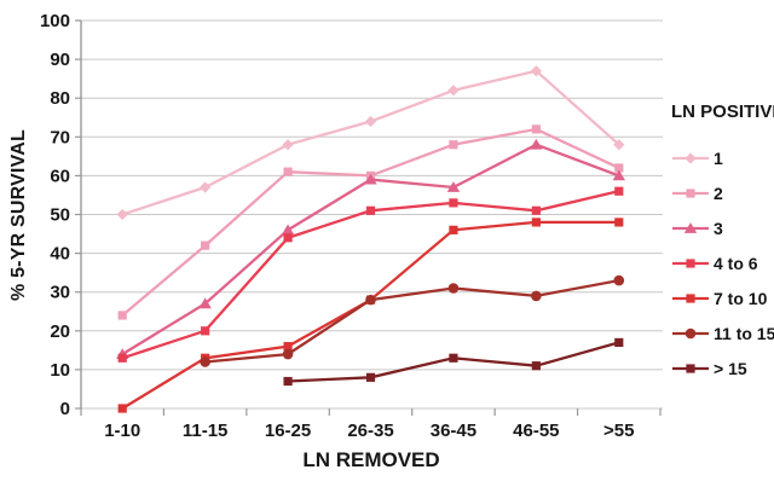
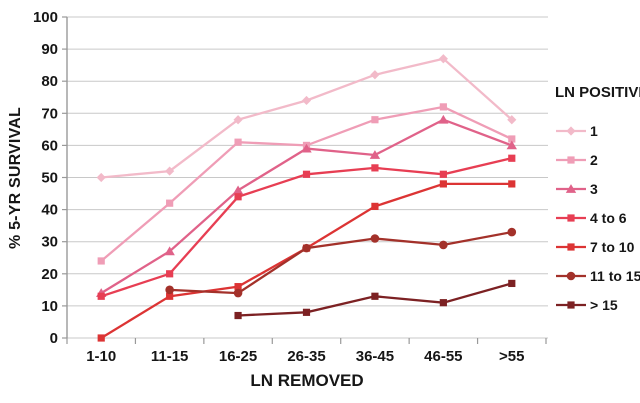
1/11-15: 57 -> 52
11 to 15/11-15: 12 -> 15
7 to 10/36-45: 46 -> 41
